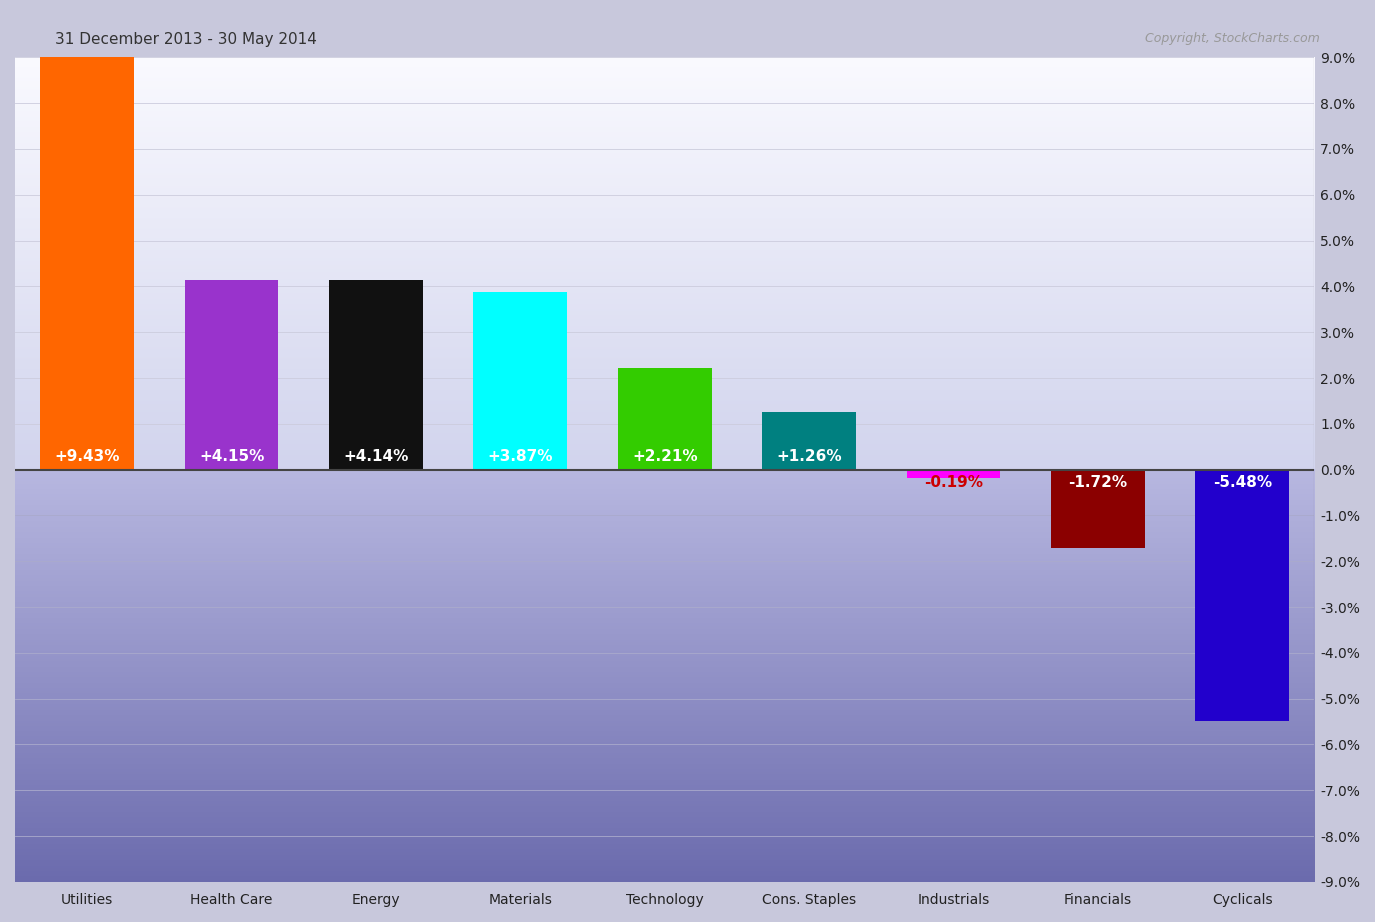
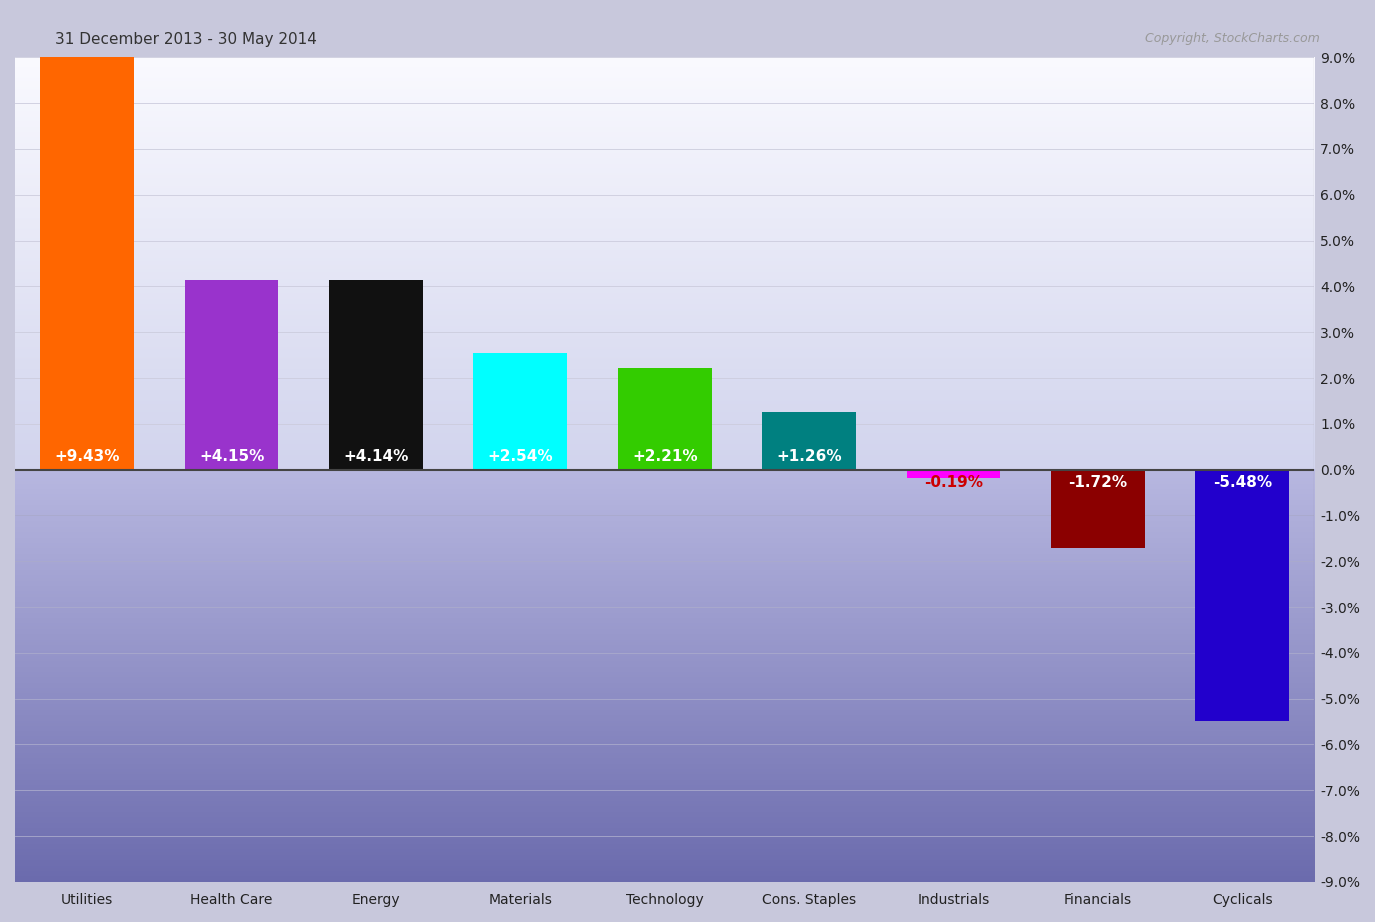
Materials: +3.87% -> +2.54%
